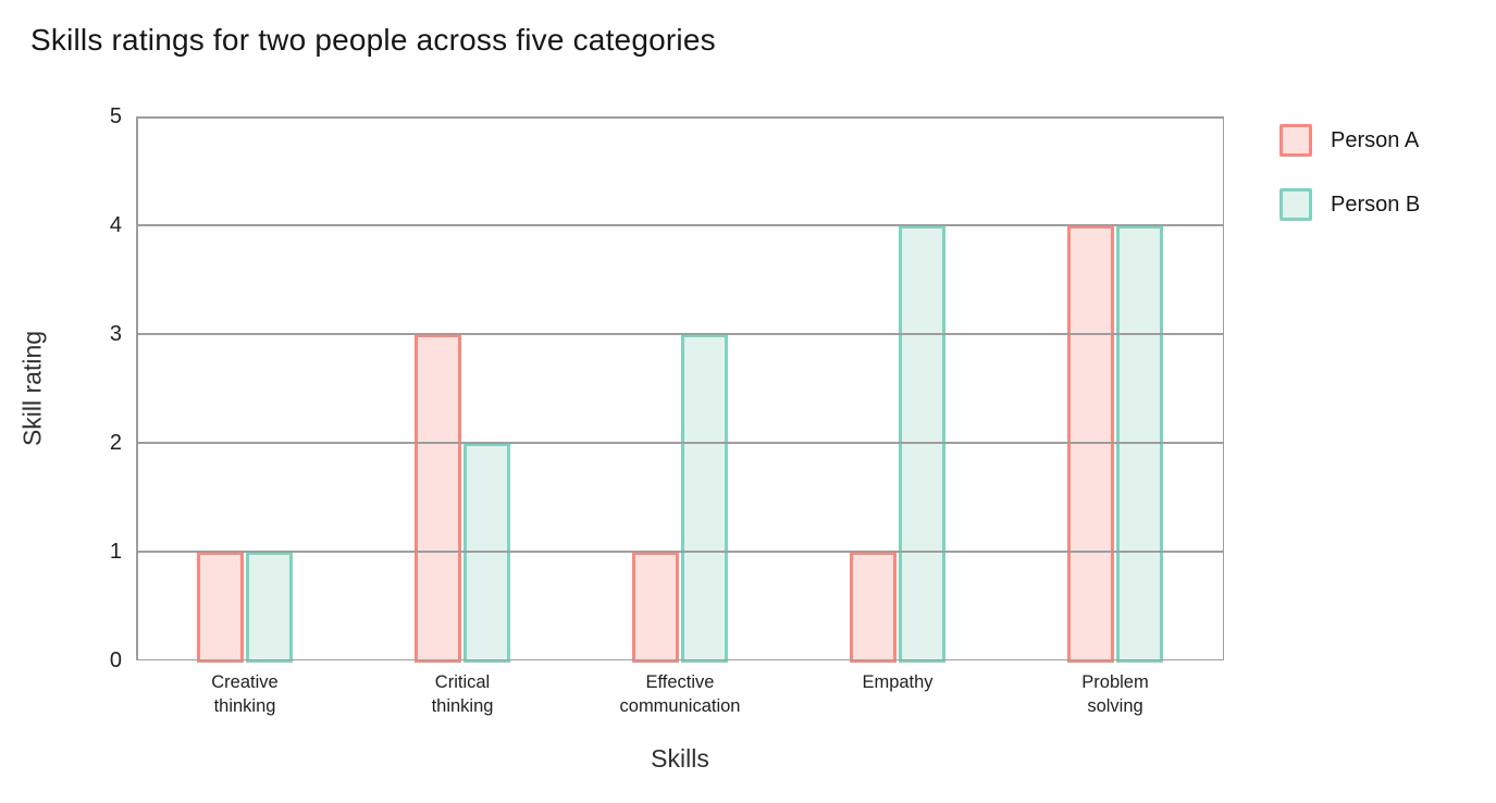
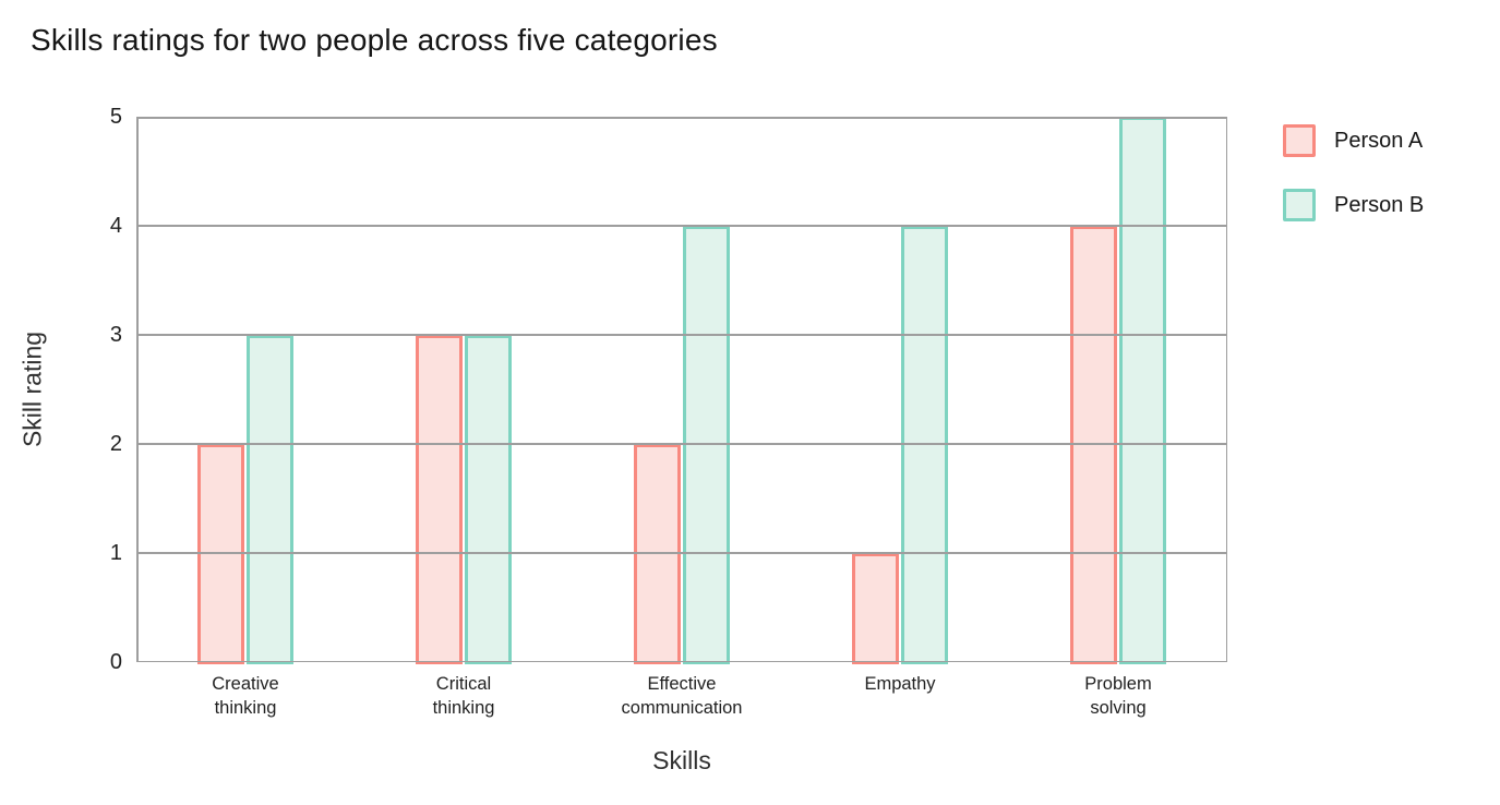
Person A/Creative thinking: 1 -> 2
Person B/Creative thinking: 1 -> 3
Person B/Critical thinking: 2 -> 3
Person A/Effective communication: 1 -> 2
Person B/Effective communication: 3 -> 4
Person B/Problem solving: 4 -> 5
